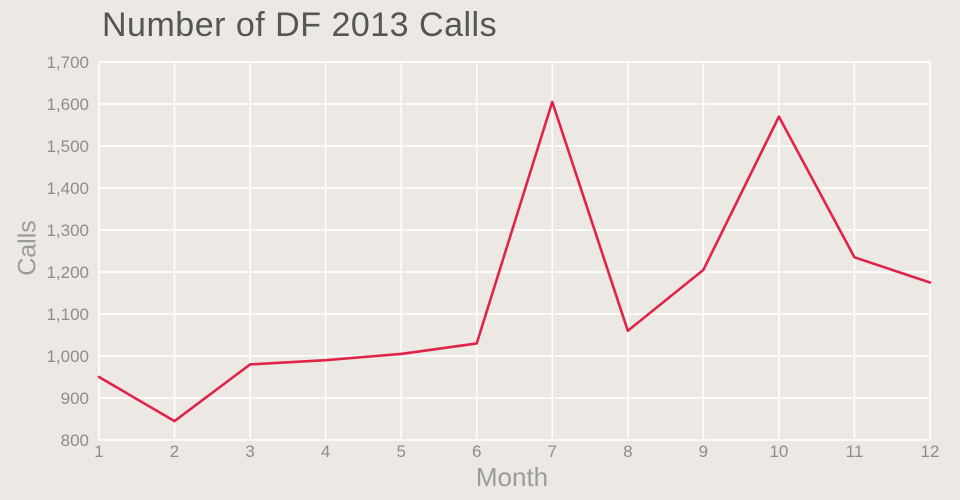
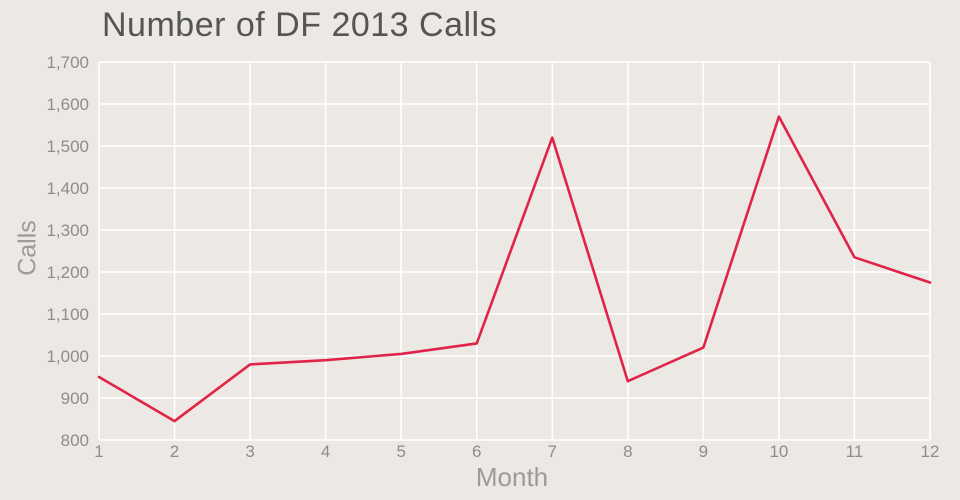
7: 1600 -> 1520
8: 1060 -> 940
9: 1200 -> 1020
